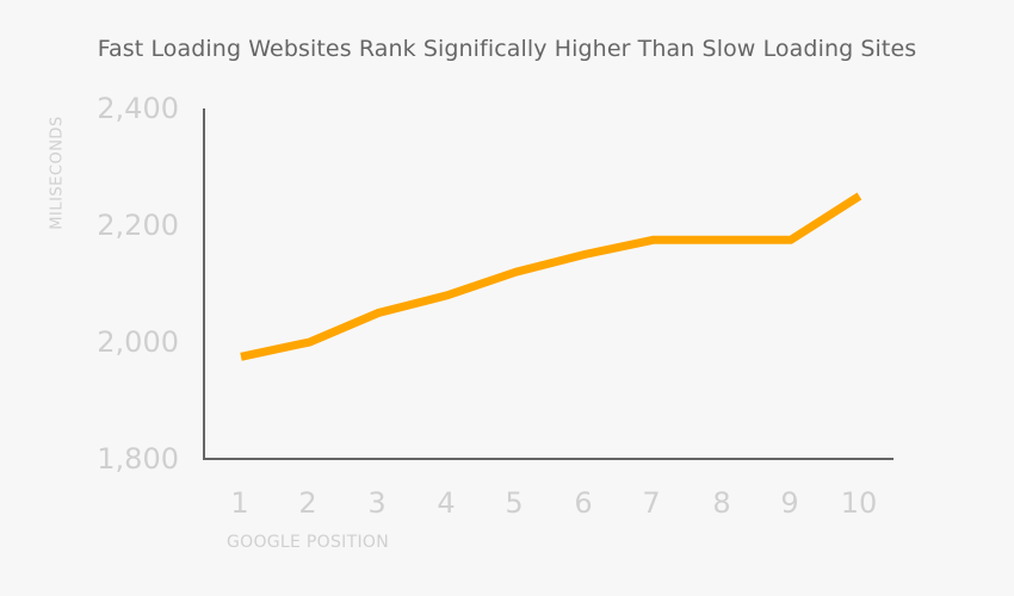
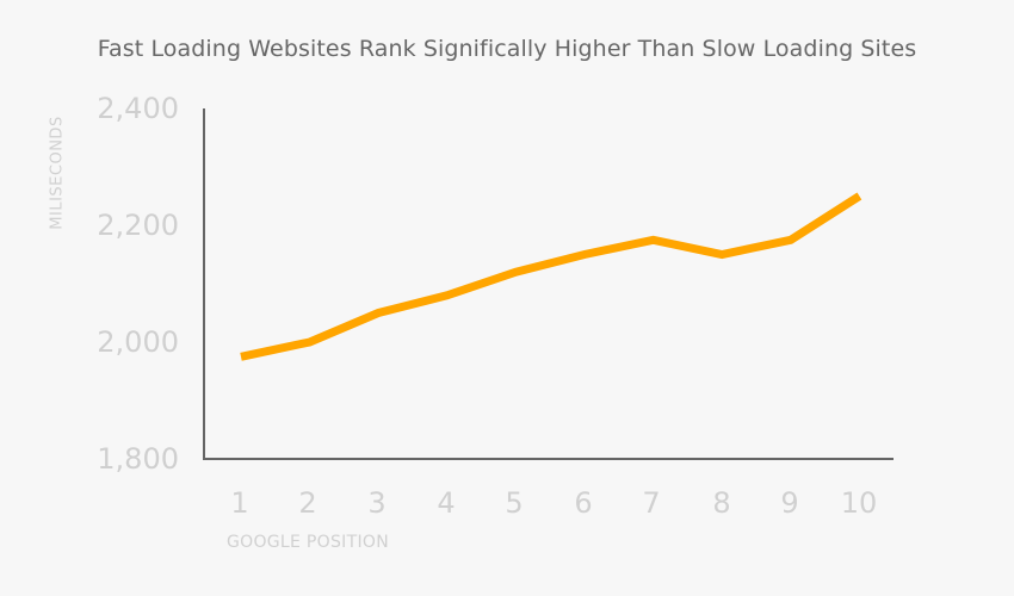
8: 2180 -> 2150
